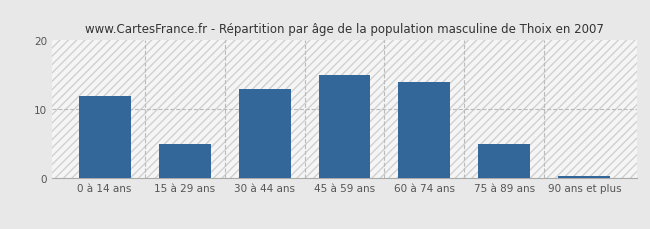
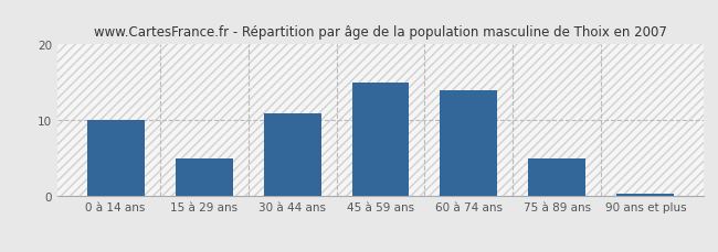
0 à 14 ans: 12.0 -> 10.0
30 à 44 ans: 13.0 -> 11.0
